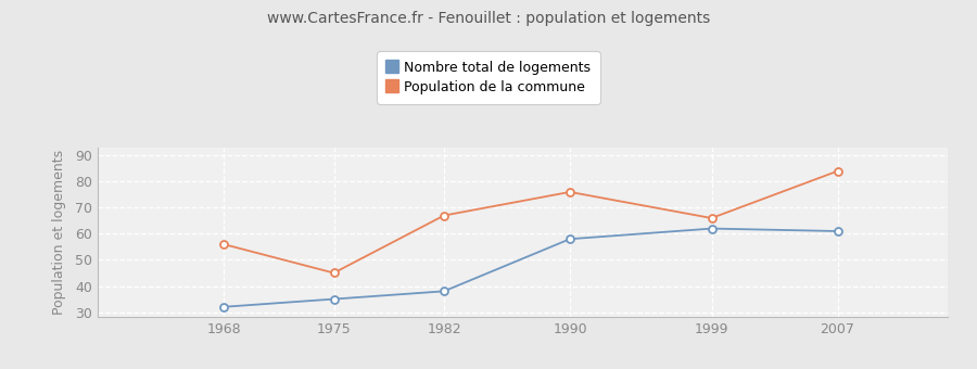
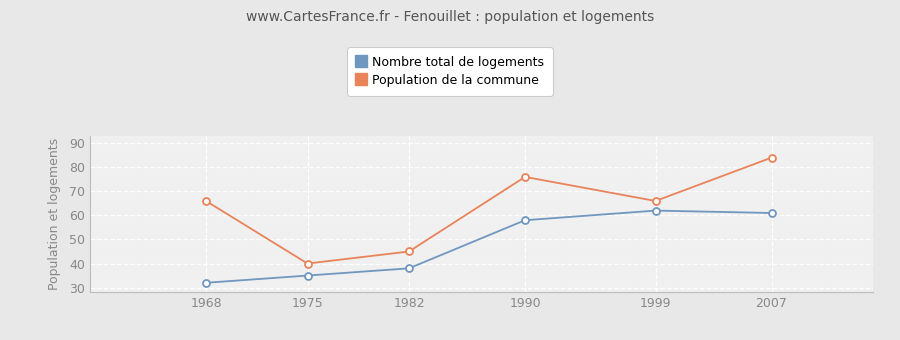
Population de la commune/1968: 56 -> 66
Population de la commune/1975: 45 -> 40
Population de la commune/1982: 67 -> 45
